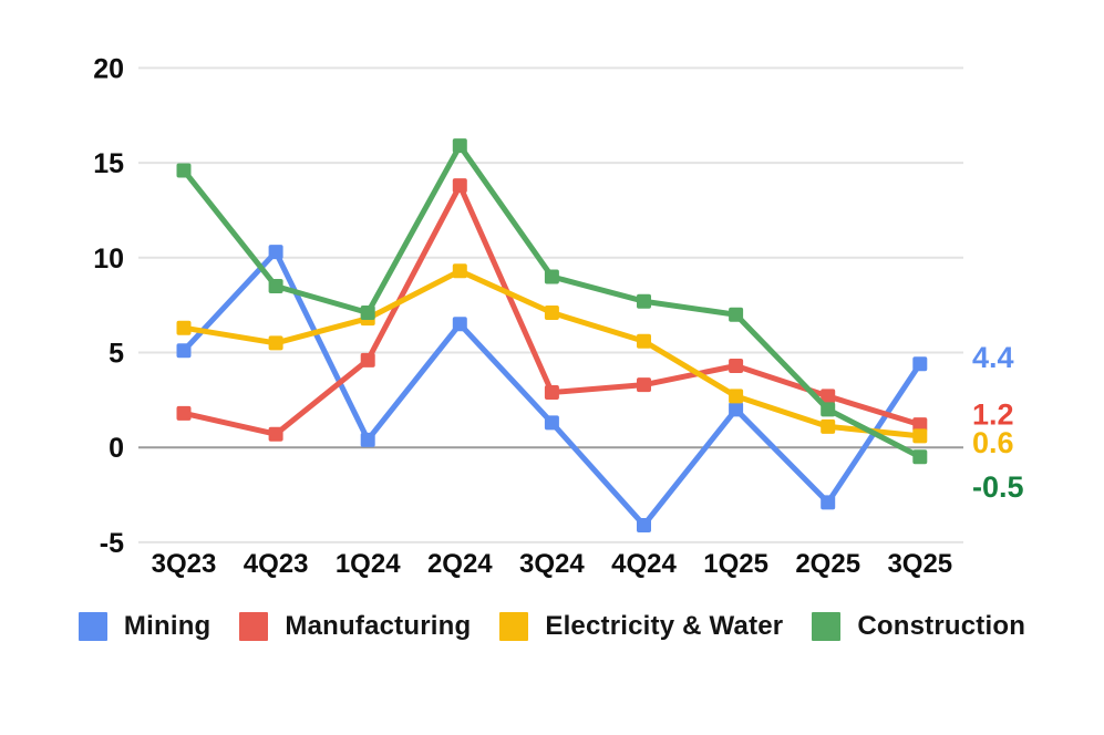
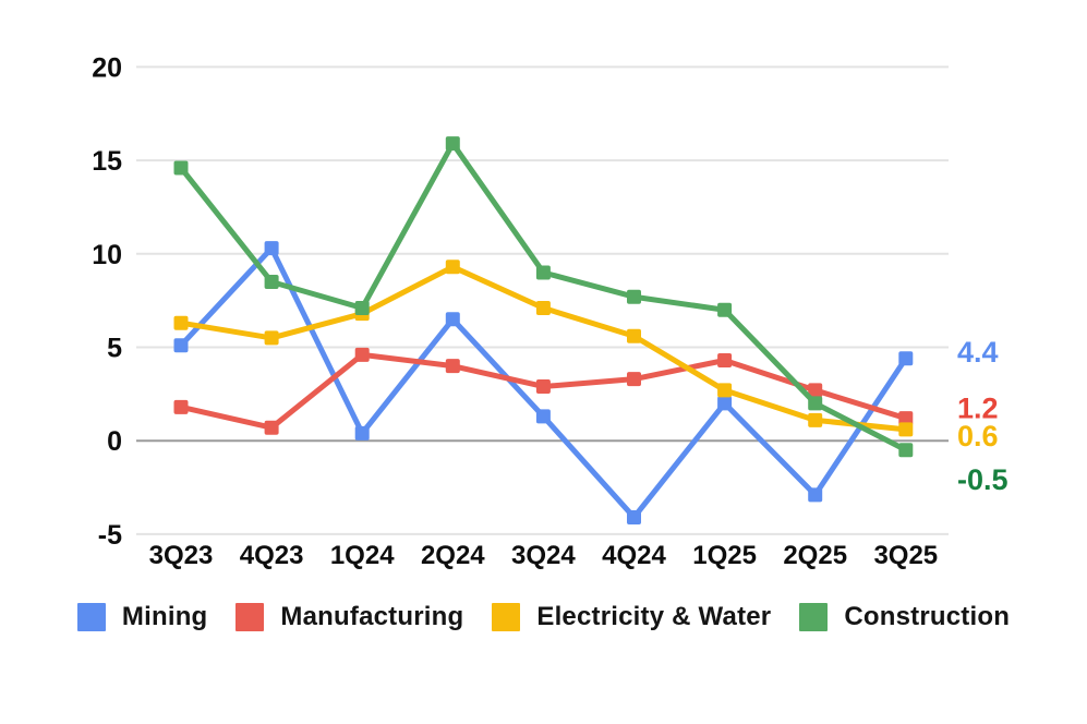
Manufacturing/2Q24: 13.8 -> 4.0
